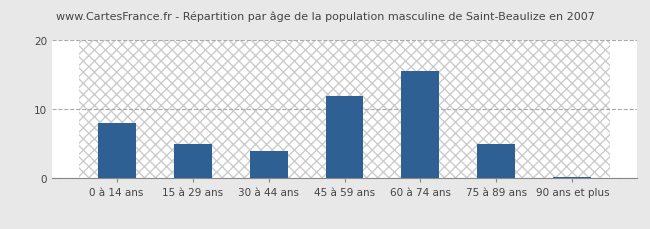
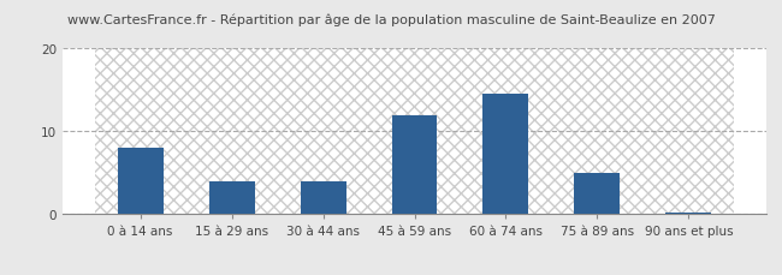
15 à 29 ans: 5.0 -> 4.0
60 à 74 ans: 15.6 -> 14.5
